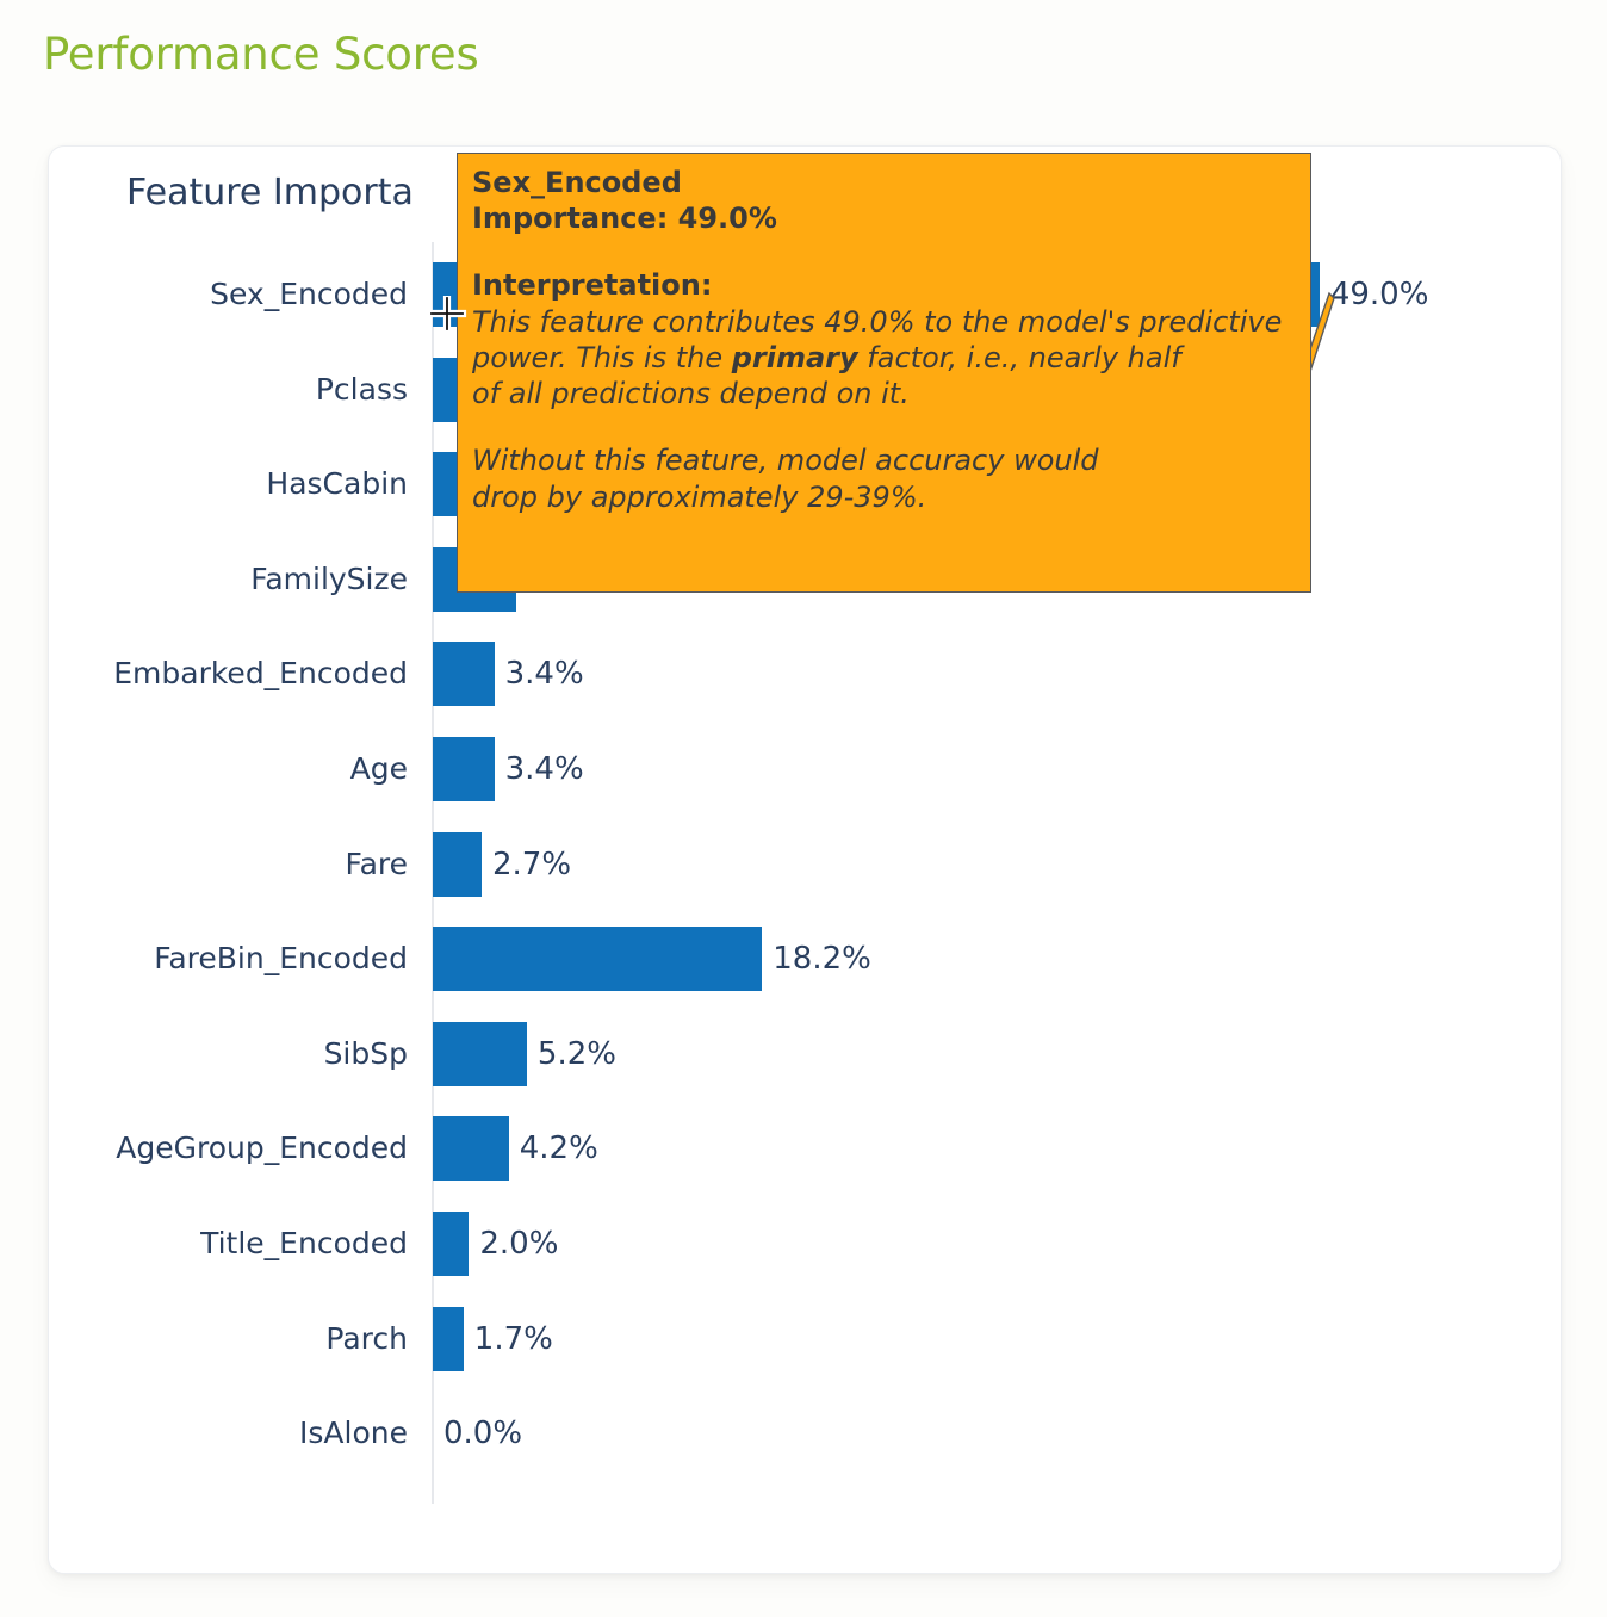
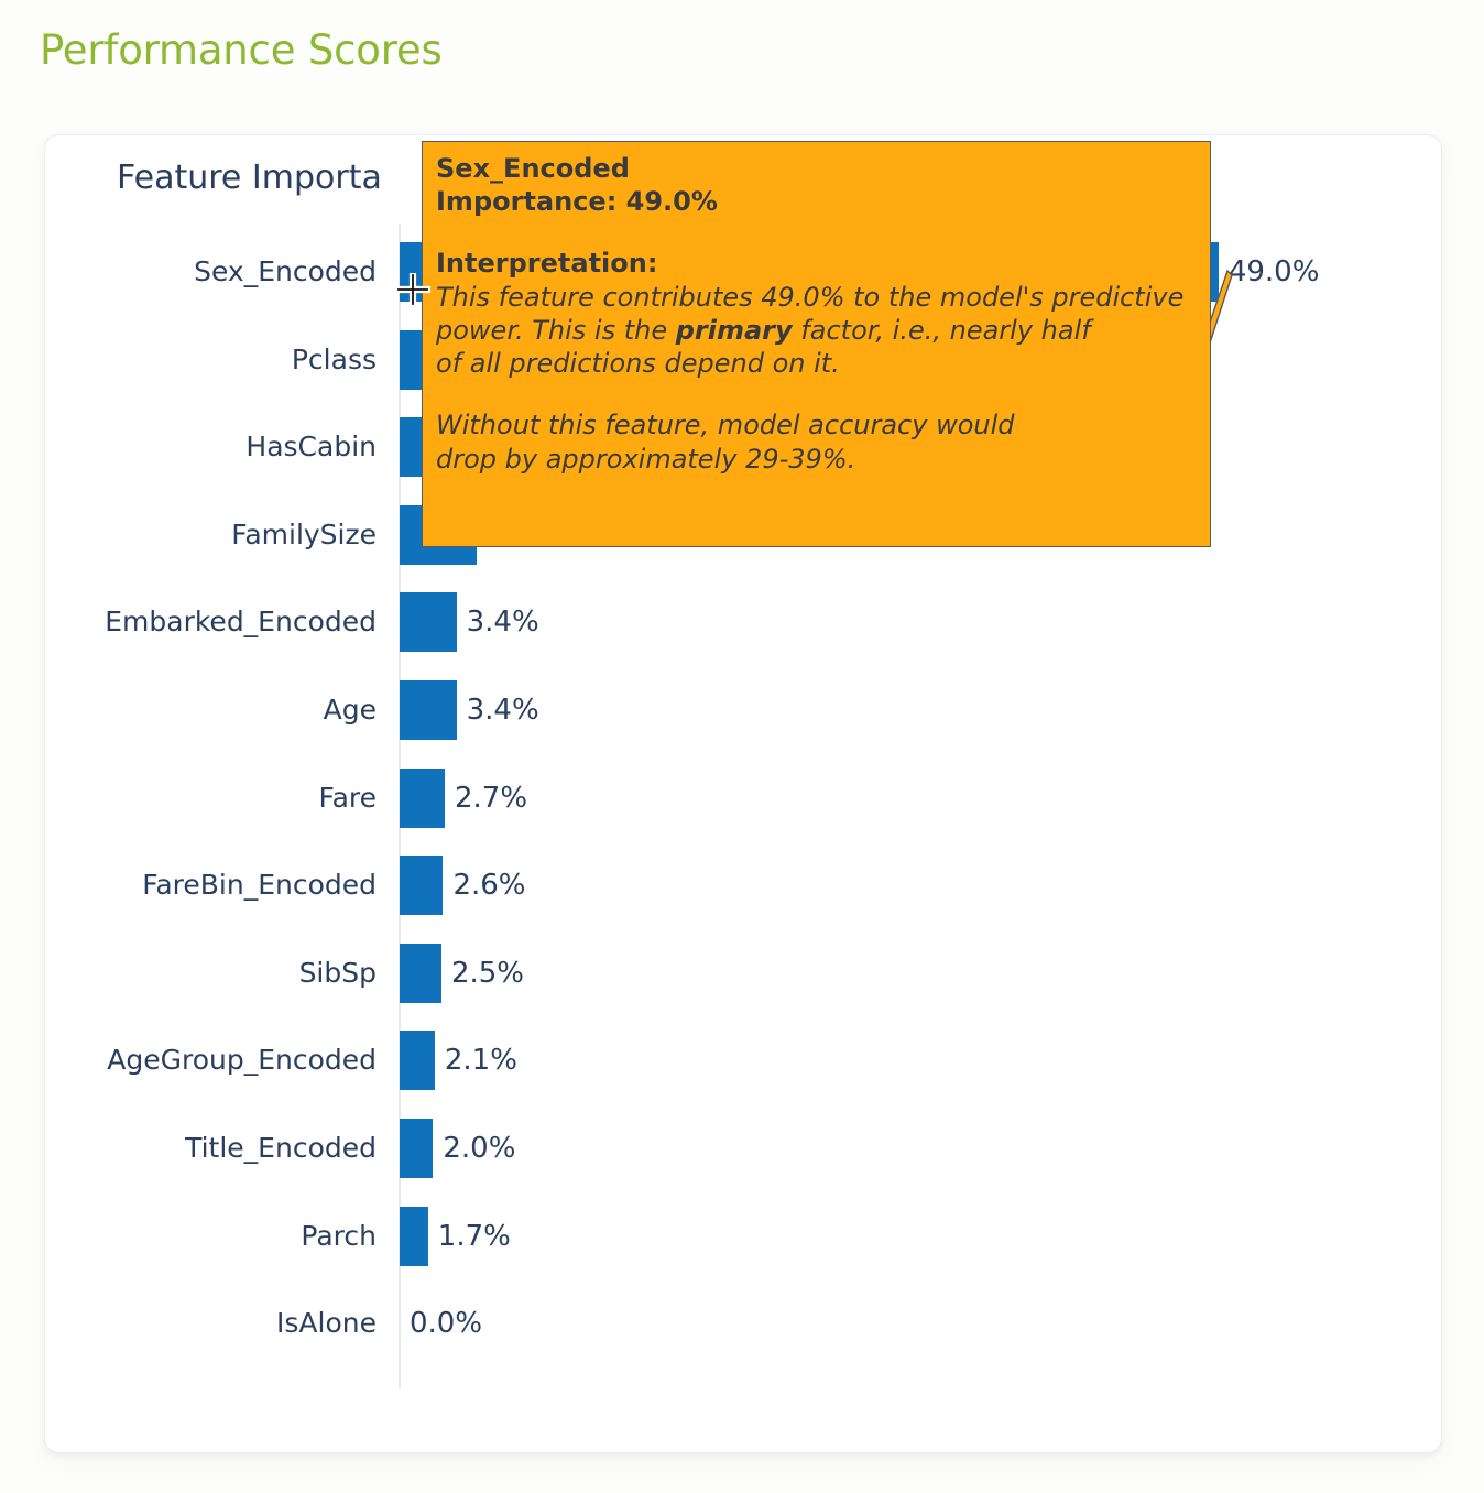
FareBin_Encoded: 18.2% -> 2.6%
SibSp: 5.2% -> 2.5%
AgeGroup_Encoded: 4.2% -> 2.1%
